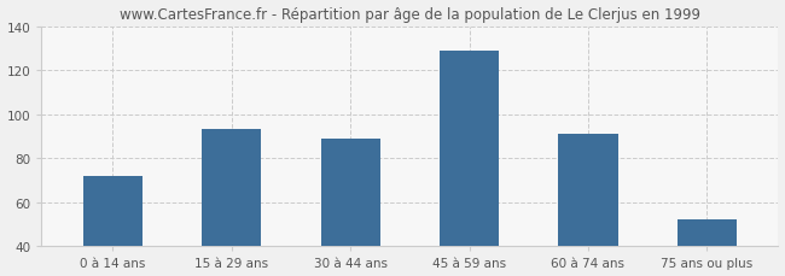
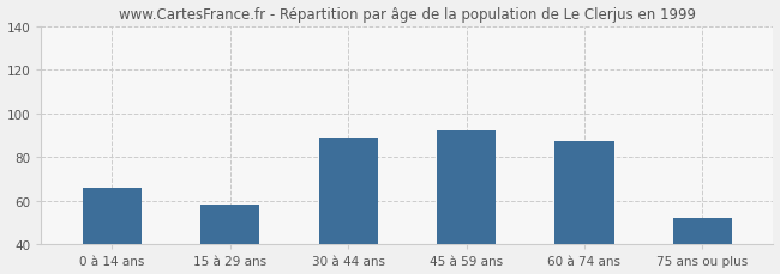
0 à 14 ans: 72 -> 66
15 à 29 ans: 93 -> 58
45 à 59 ans: 129 -> 92
60 à 74 ans: 91 -> 87
